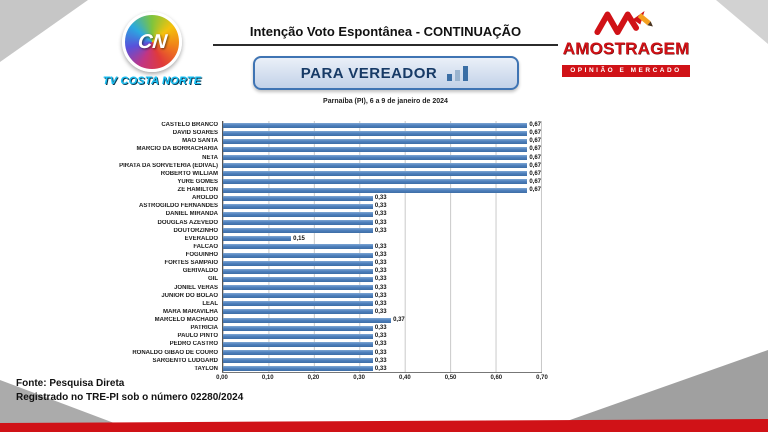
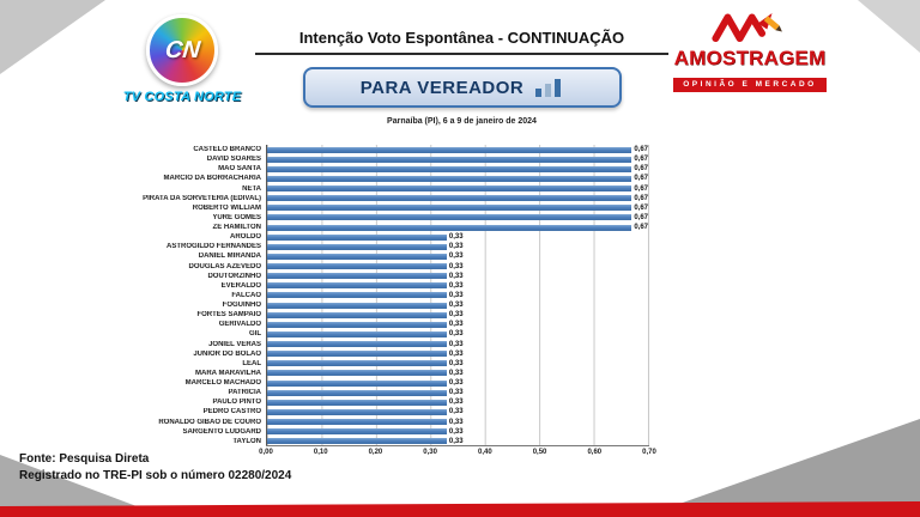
EVERALDO: 0,15 -> 0,33
MARCELO MACHADO: 0,37 -> 0,33
